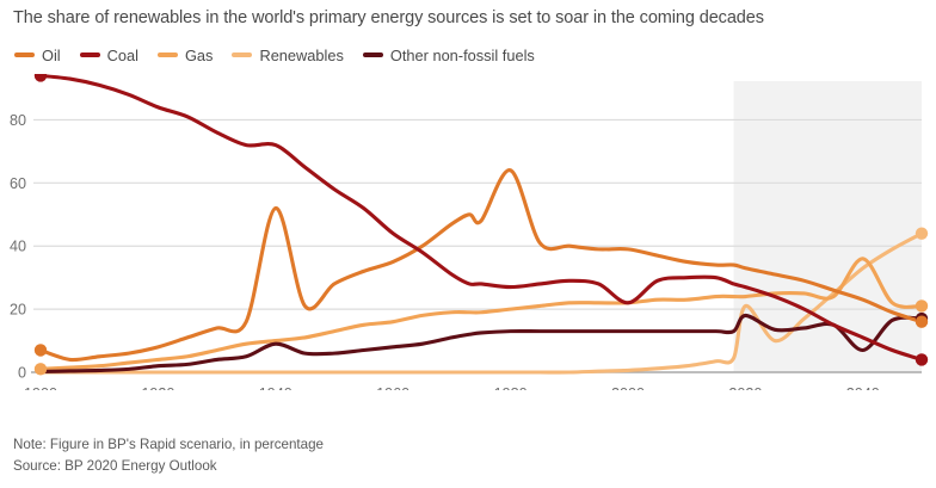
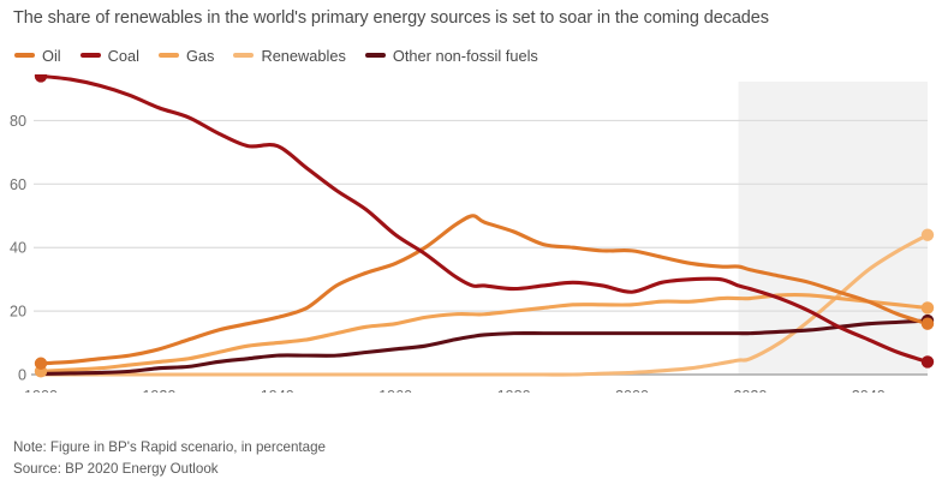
Oil/1900: 7 -> 4
Oil/1940: 52 -> 18
Other non-fossil fuels/1940: 9 -> 6
Oil/1980: 64 -> 45
Coal/2000: 22 -> 26
Other non-fossil fuels/2020: 18 -> 13
Renewables/2020: 21 -> 5
Gas/2040: 36 -> 23
Other non-fossil fuels/2040: 7 -> 16
